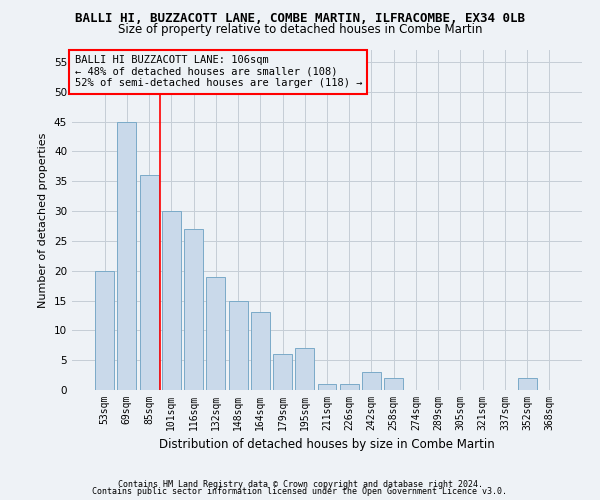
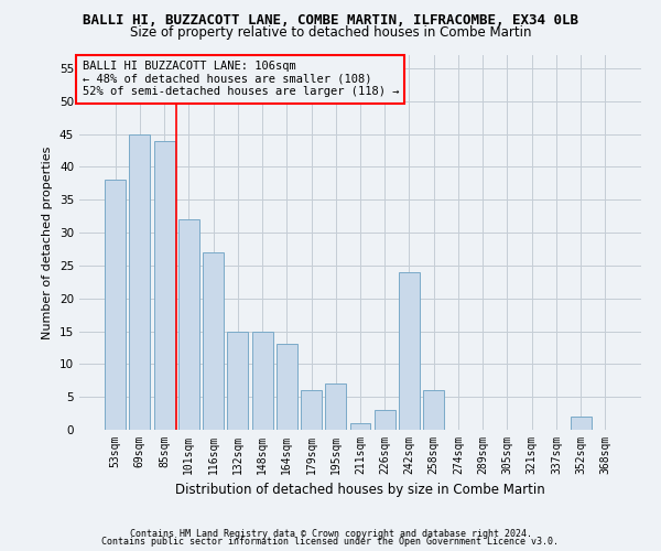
53sqm: 20 -> 38
85sqm: 36 -> 44
101sqm: 30 -> 32
132sqm: 19 -> 15
226sqm: 1 -> 3
242sqm: 3 -> 24
258sqm: 2 -> 6
